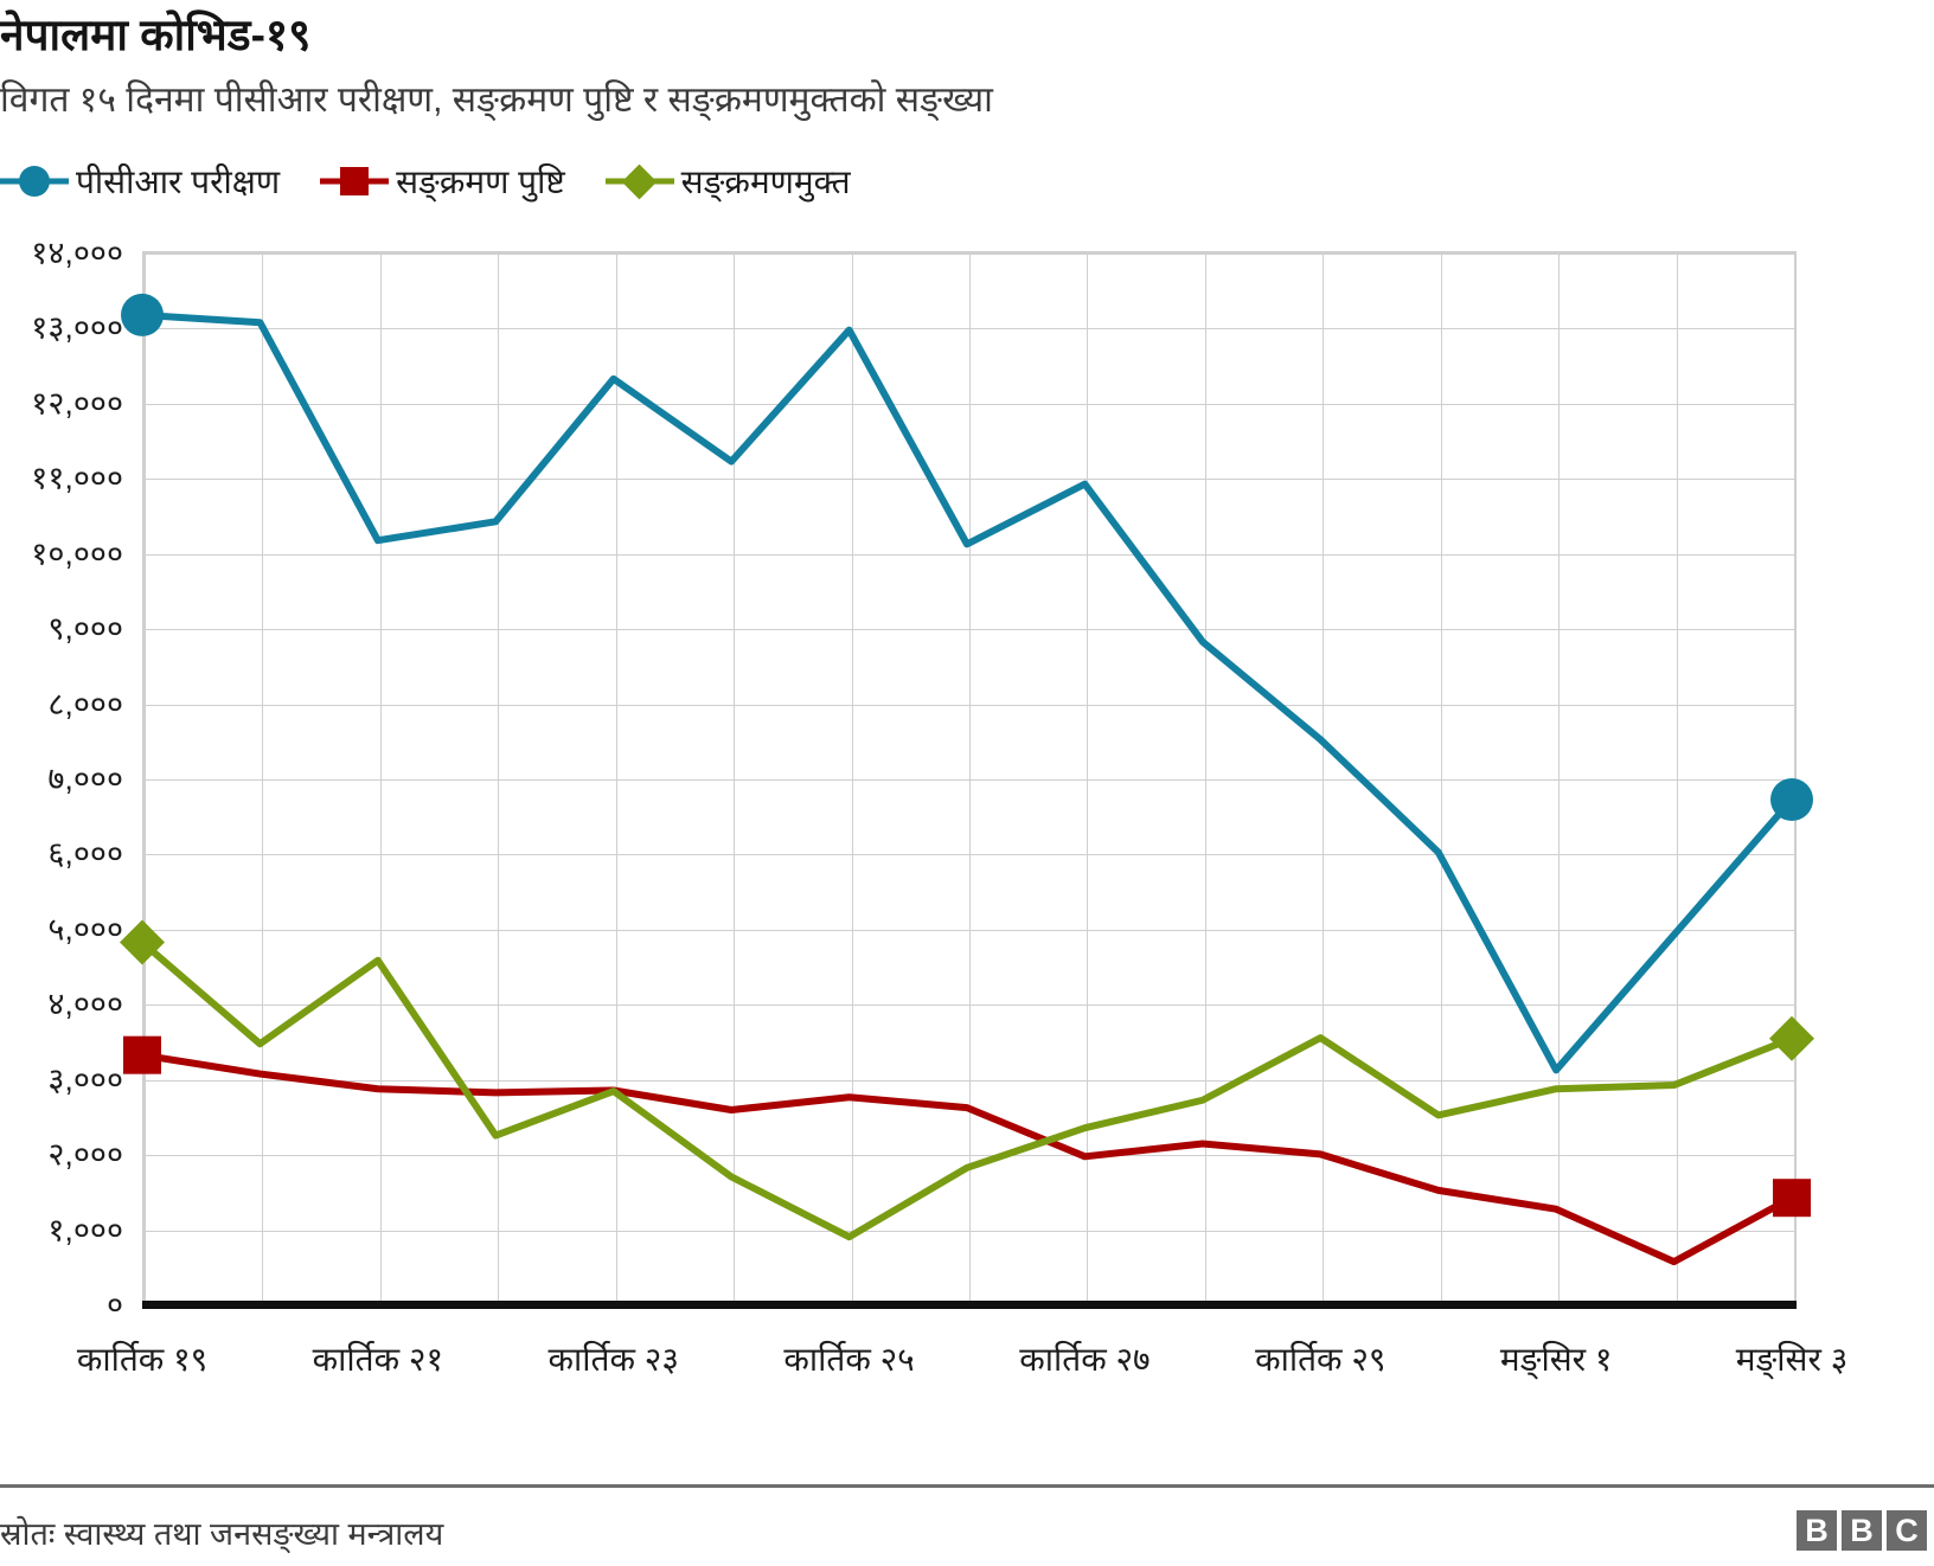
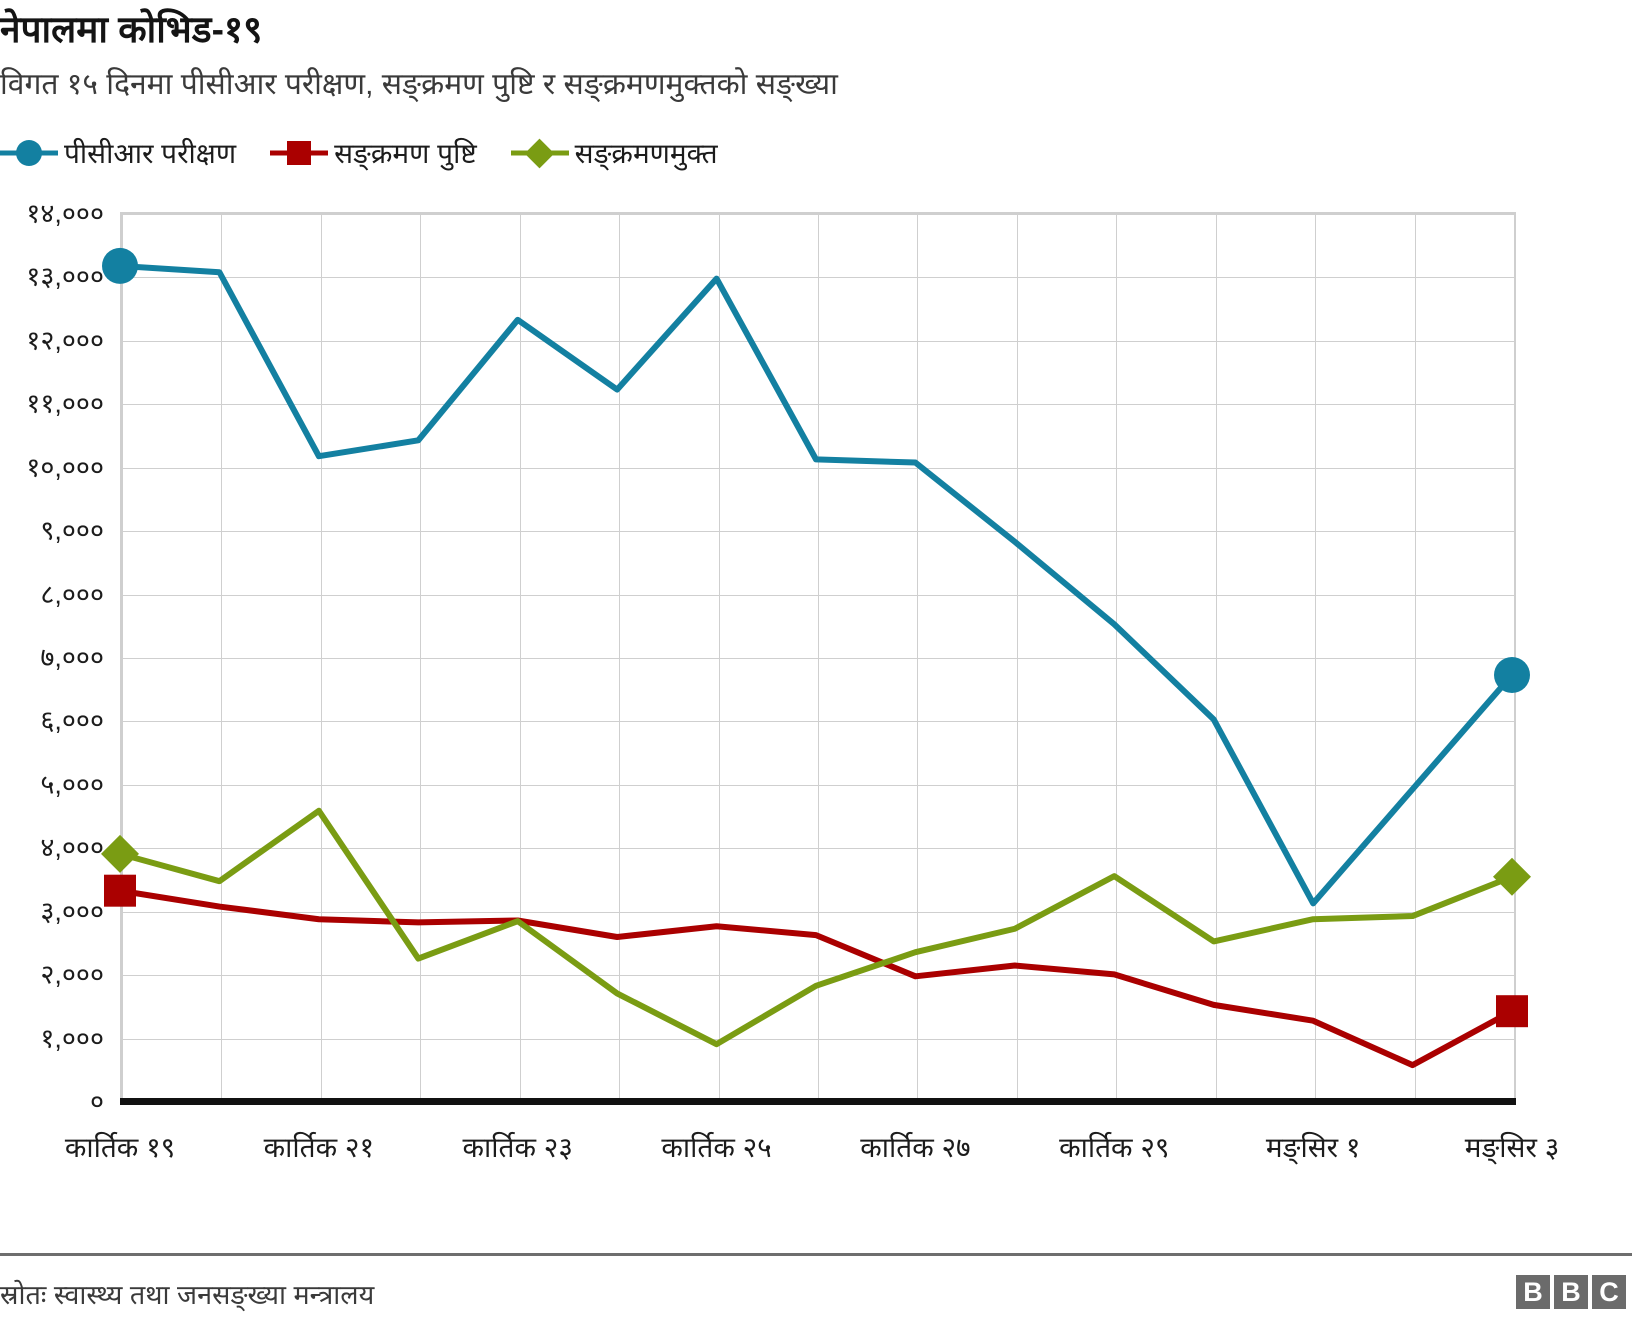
सङ्क्रमणमुक्त/कार्तिक १९: 4800 -> 3900
पीसीआर परीक्षण/कार्तिक २७: 10900 -> 10000
